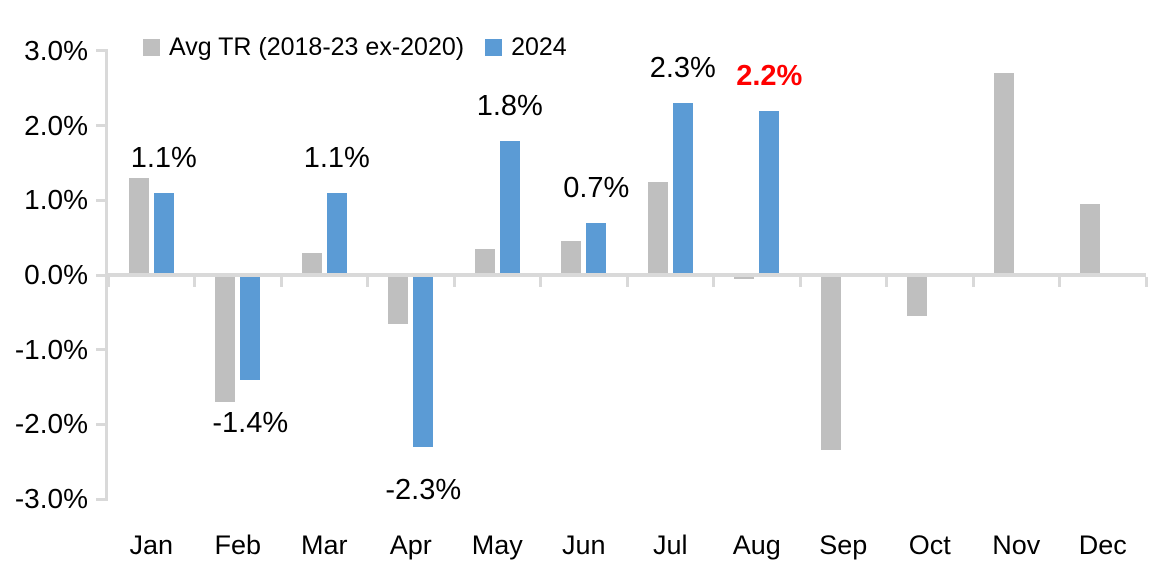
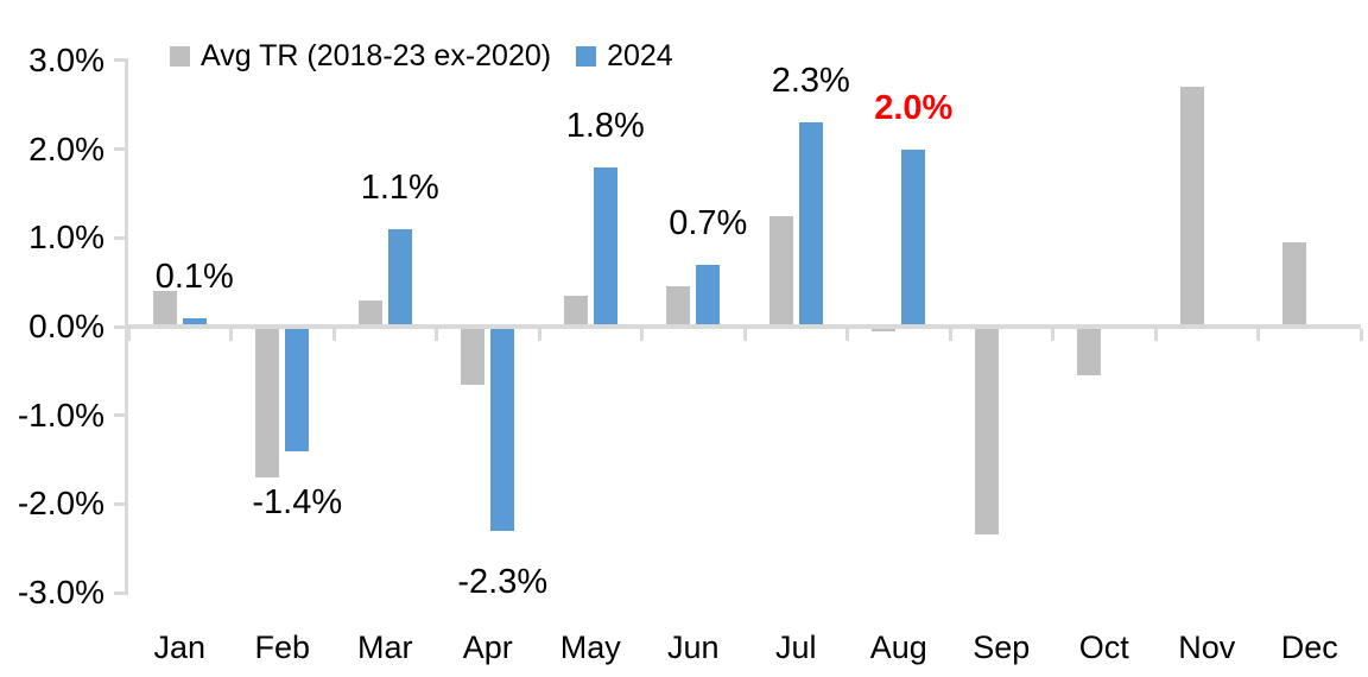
Avg TR (2018-23 ex-2020)/Jan: 1.3% -> 0.4%
2024/Jan: 1.1% -> 0.1%
2024/Aug: 2.2% -> 2.0%
